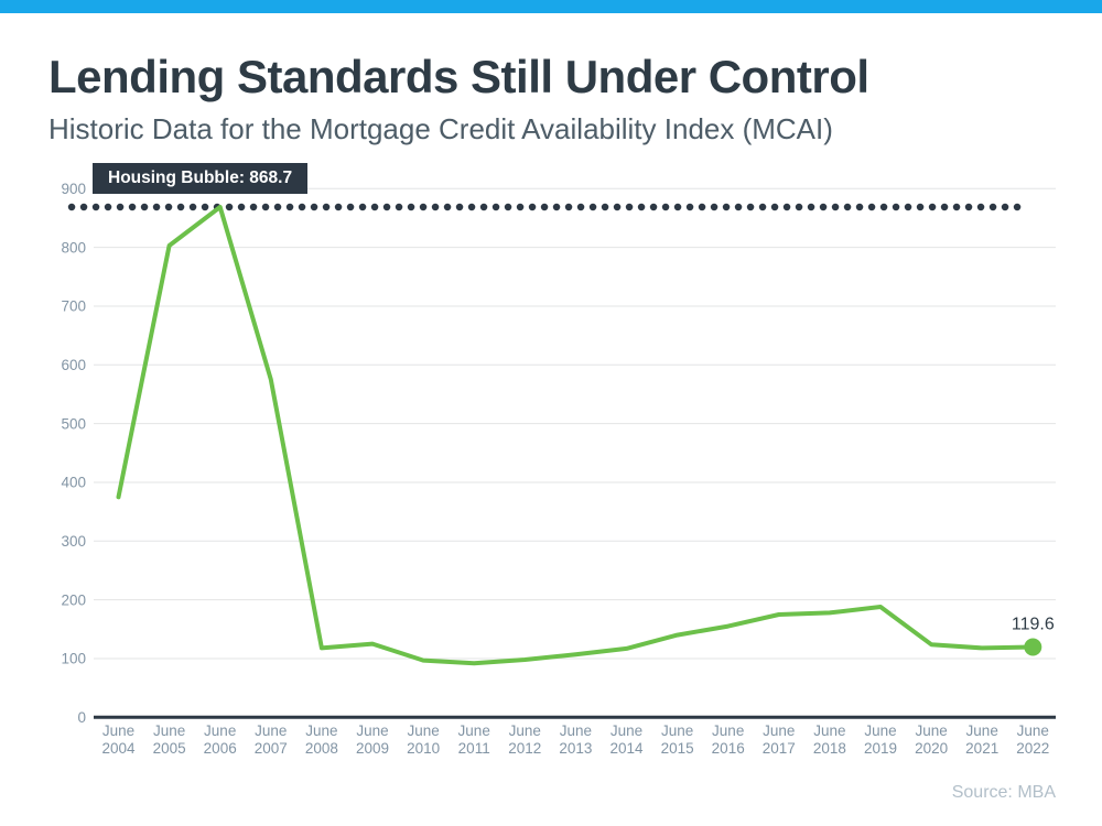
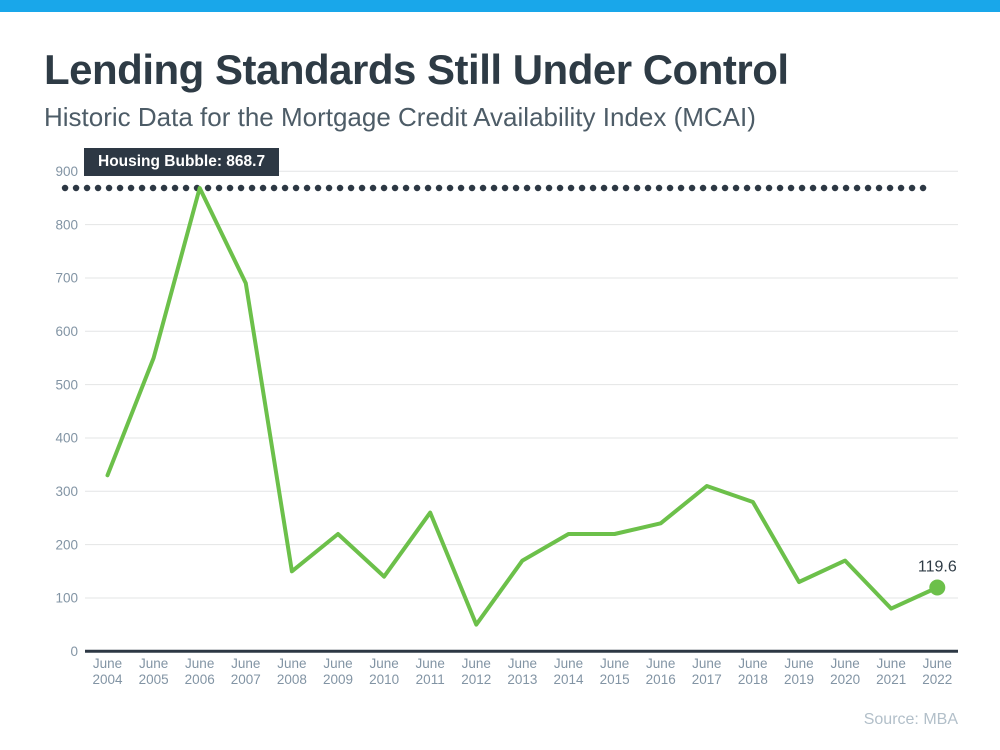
June 2004: 380 -> 330
June 2005: 800 -> 550
June 2007: 580 -> 690
June 2008: 120 -> 150
June 2009: 120 -> 220
June 2010: 100 -> 140
June 2011: 90 -> 260
June 2012: 100 -> 50
June 2013: 110 -> 170
June 2014: 120 -> 220
June 2015: 140 -> 220
June 2016: 160 -> 240
June 2017: 180 -> 310
June 2018: 180 -> 280
June 2019: 190 -> 130
June 2020: 120 -> 170
June 2021: 120 -> 80
